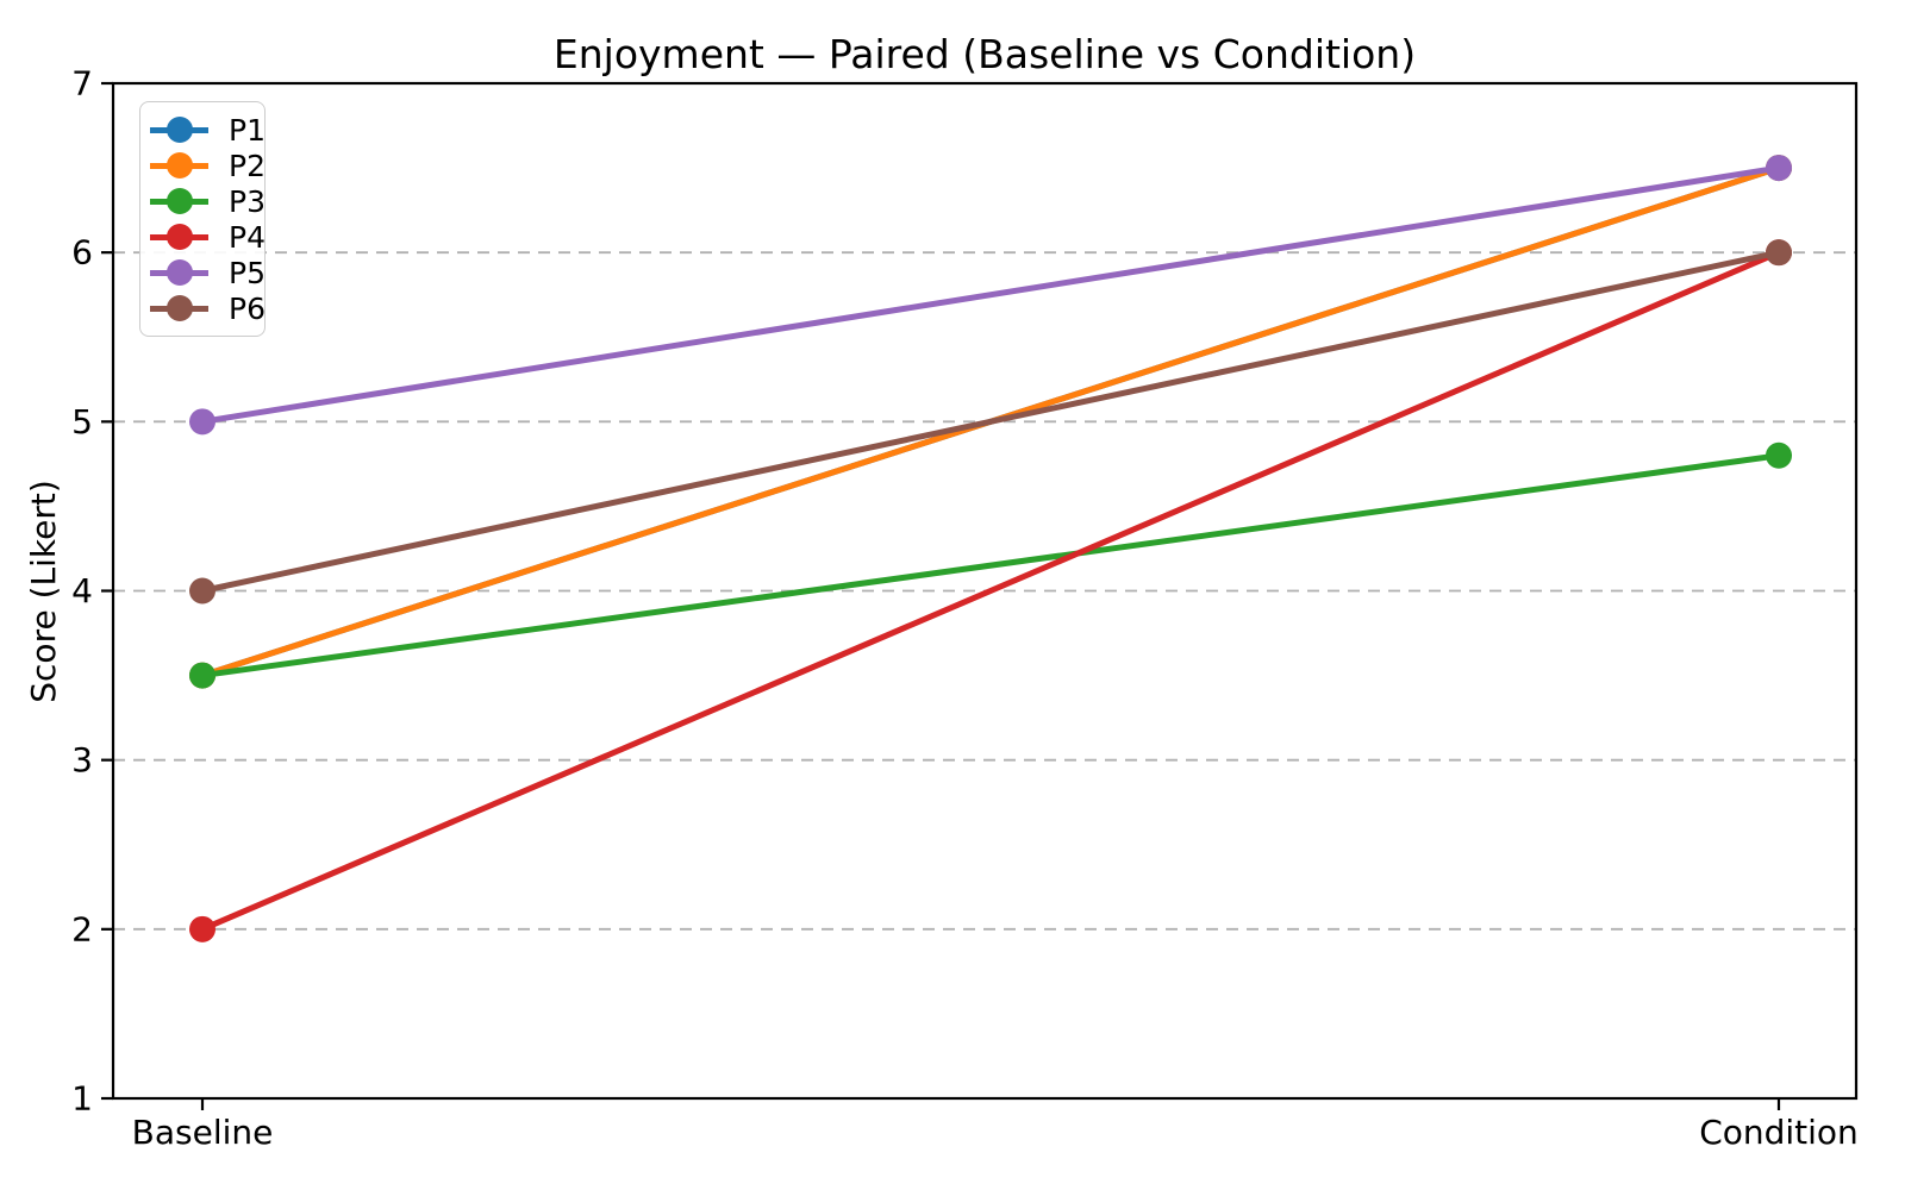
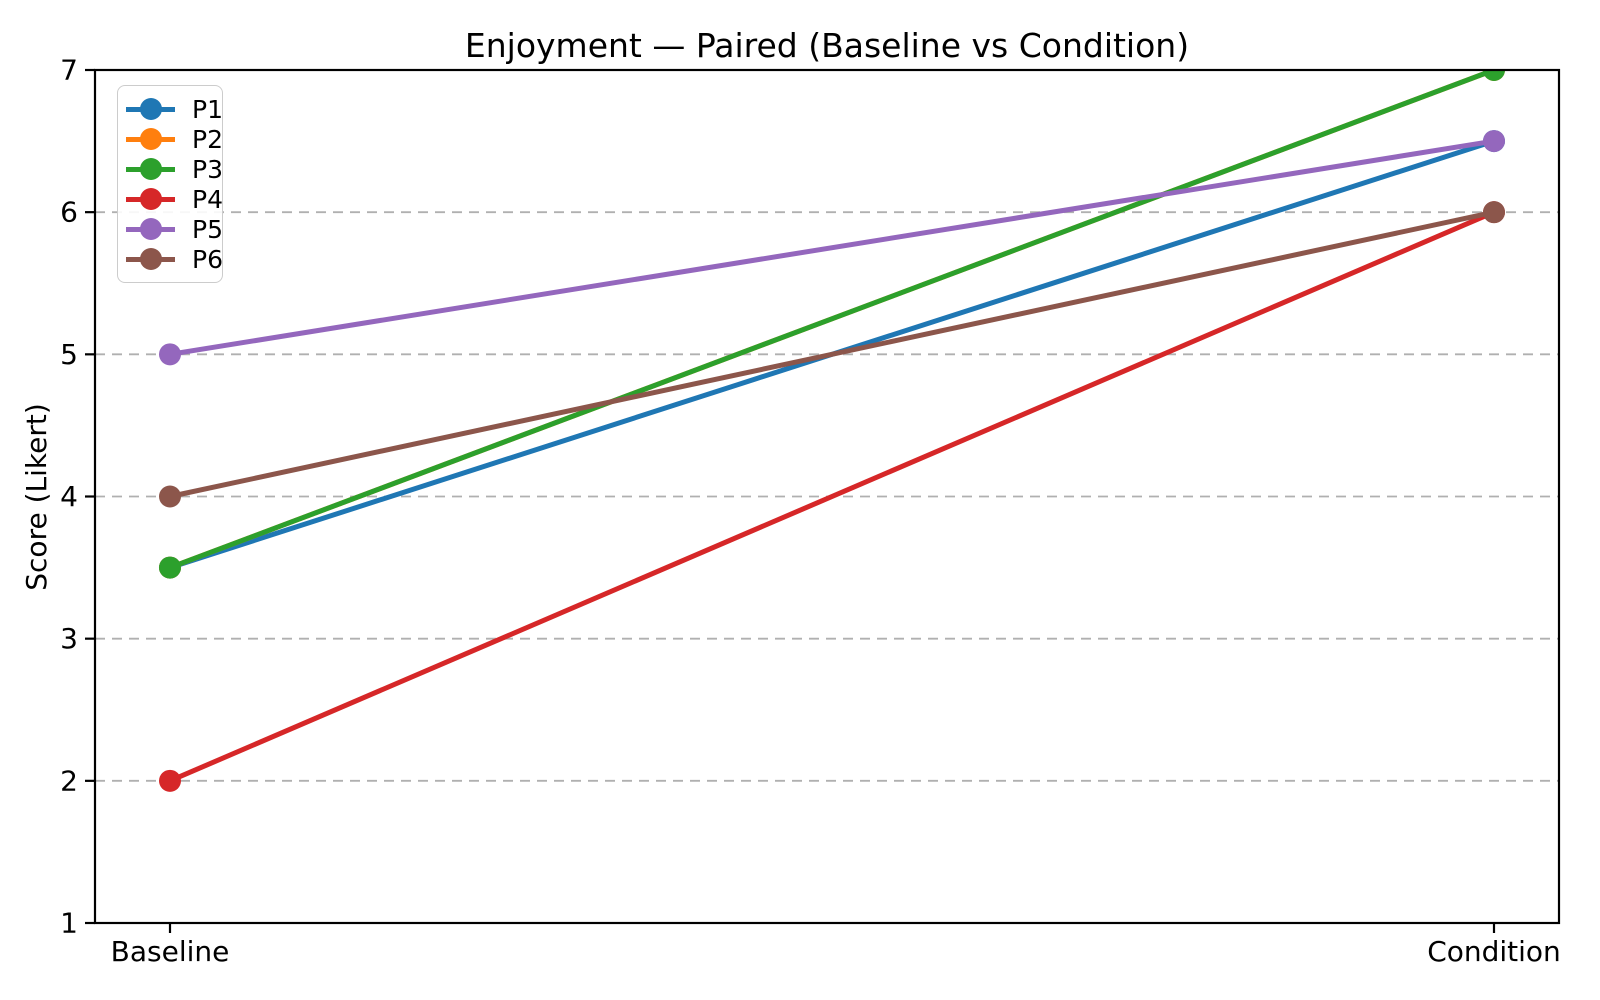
P2/Condition: 6.5 -> 7.0
P3/Condition: 4.8 -> 7.0
